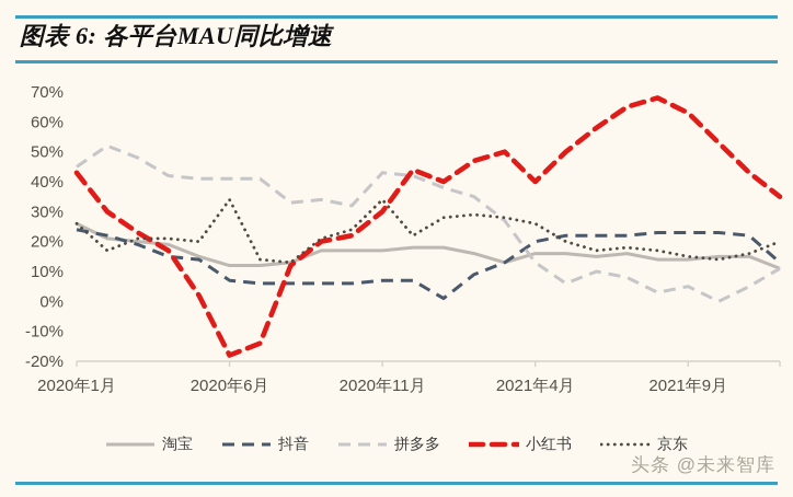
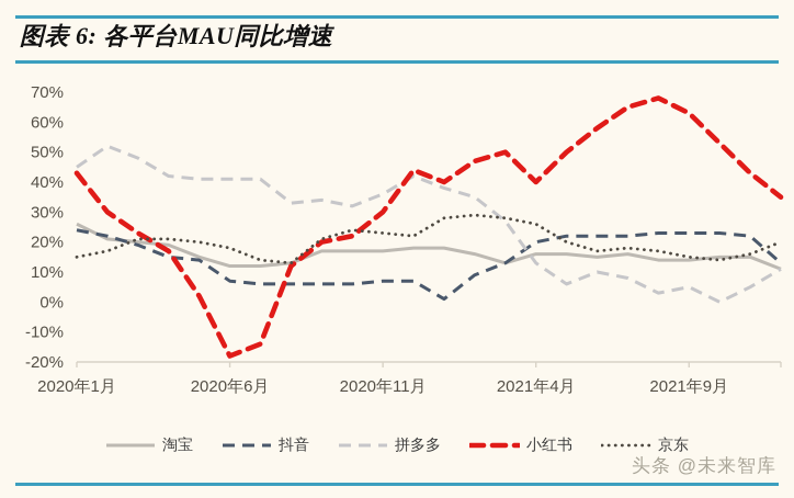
京东/2020年1月: 26% -> 15%
京东/2020年6月: 34% -> 18%
拼多多/2020年11月: 43% -> 36%
京东/2020年11月: 34% -> 23%
